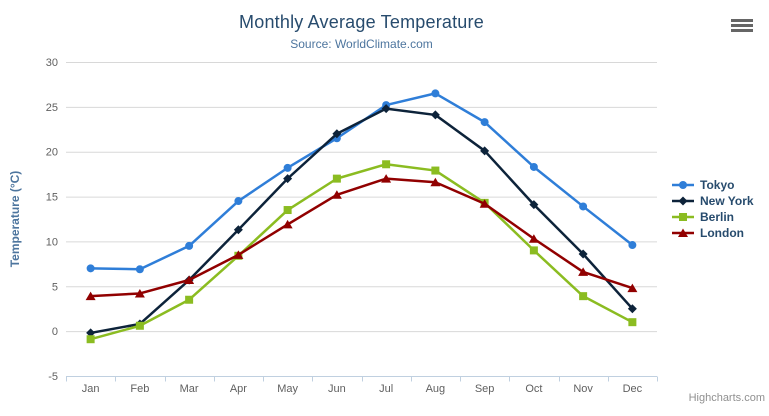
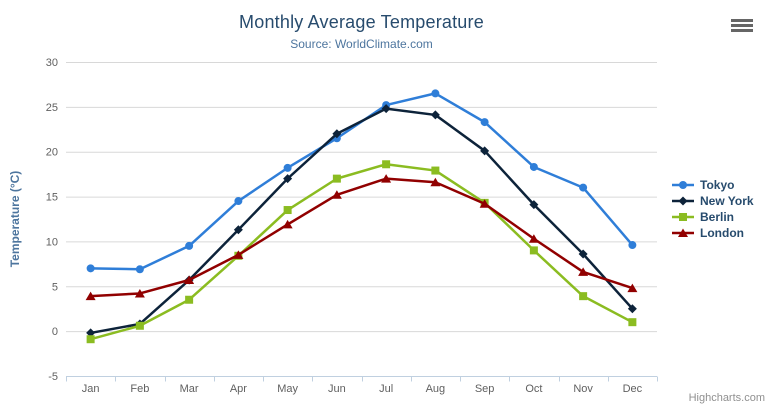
Tokyo/Nov: 14 -> 16
